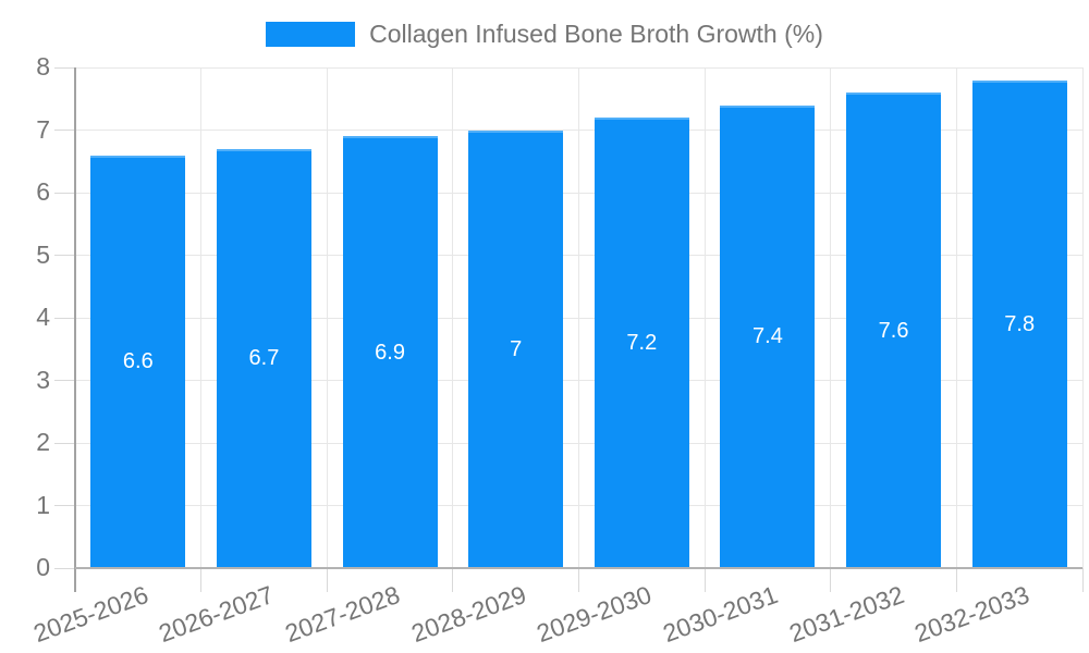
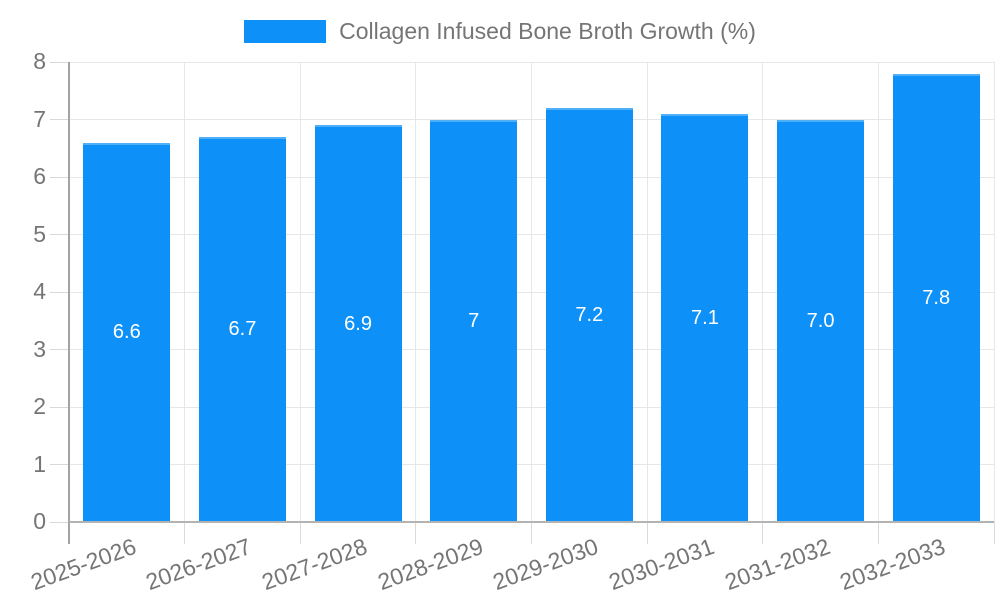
2030-2031: 7.4 -> 7.1
2031-2032: 7.6 -> 7.0
